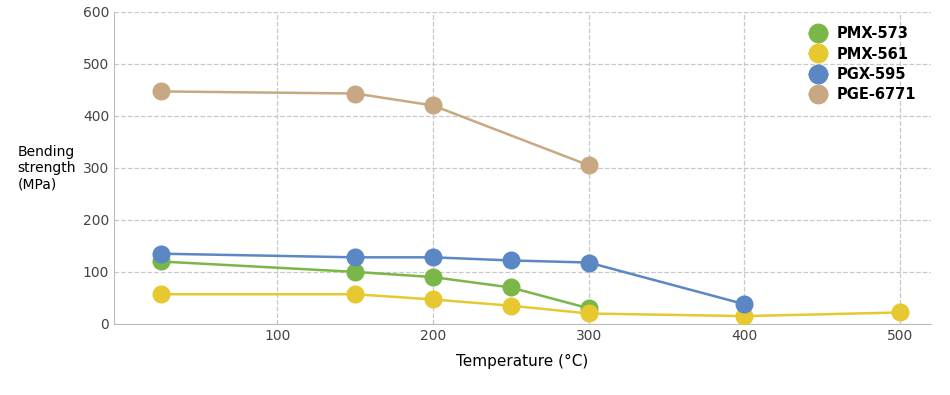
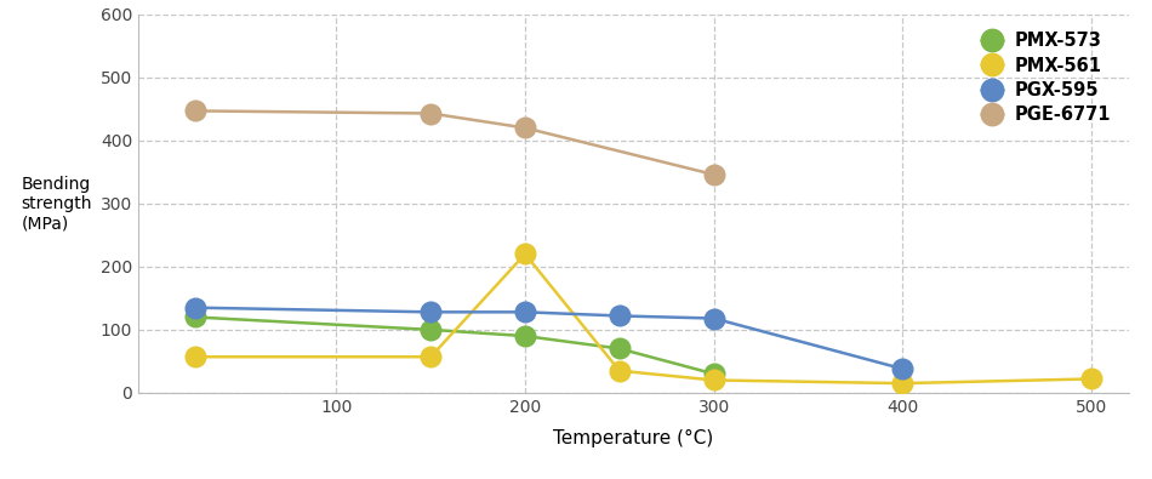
PMX-561/200: 47 -> 220
PGE-6771/300: 305 -> 346
